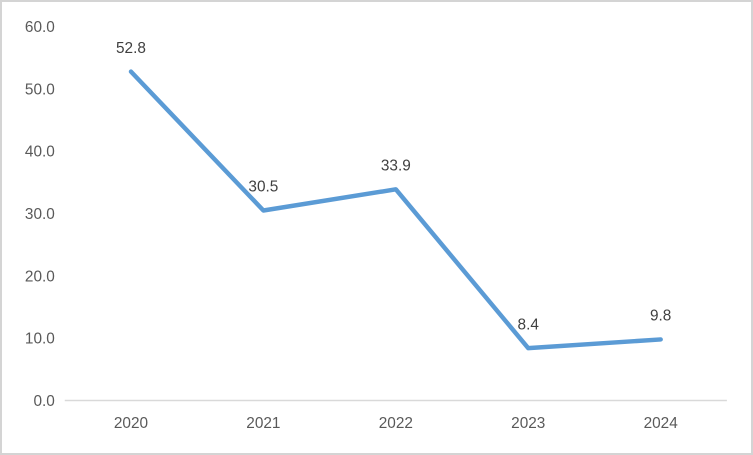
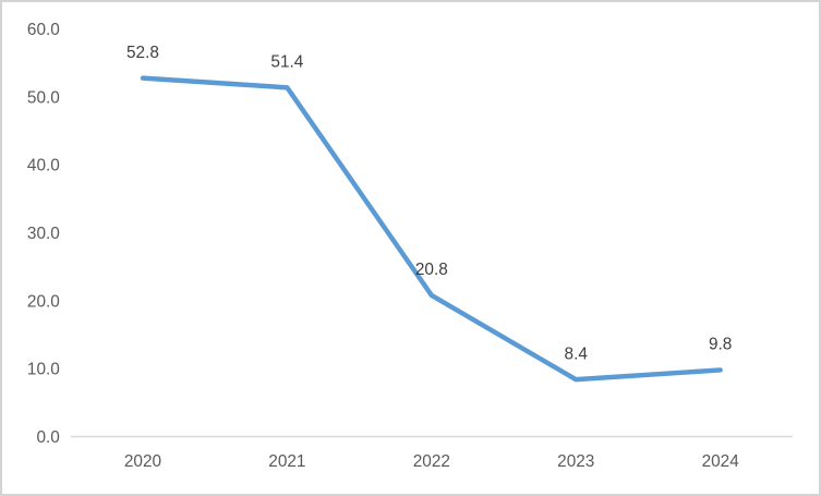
2021: 30.5 -> 51.4
2022: 33.9 -> 20.8
